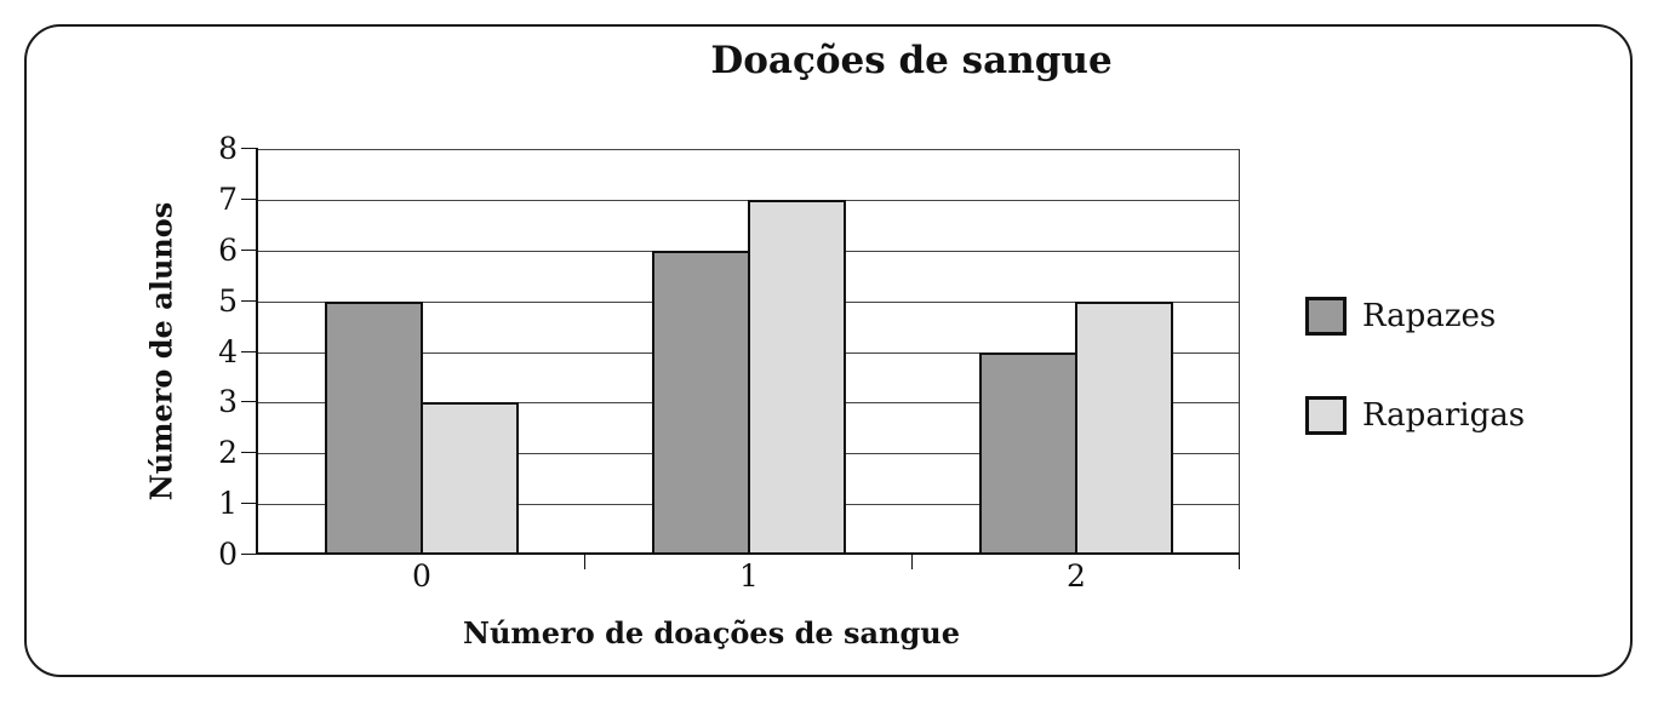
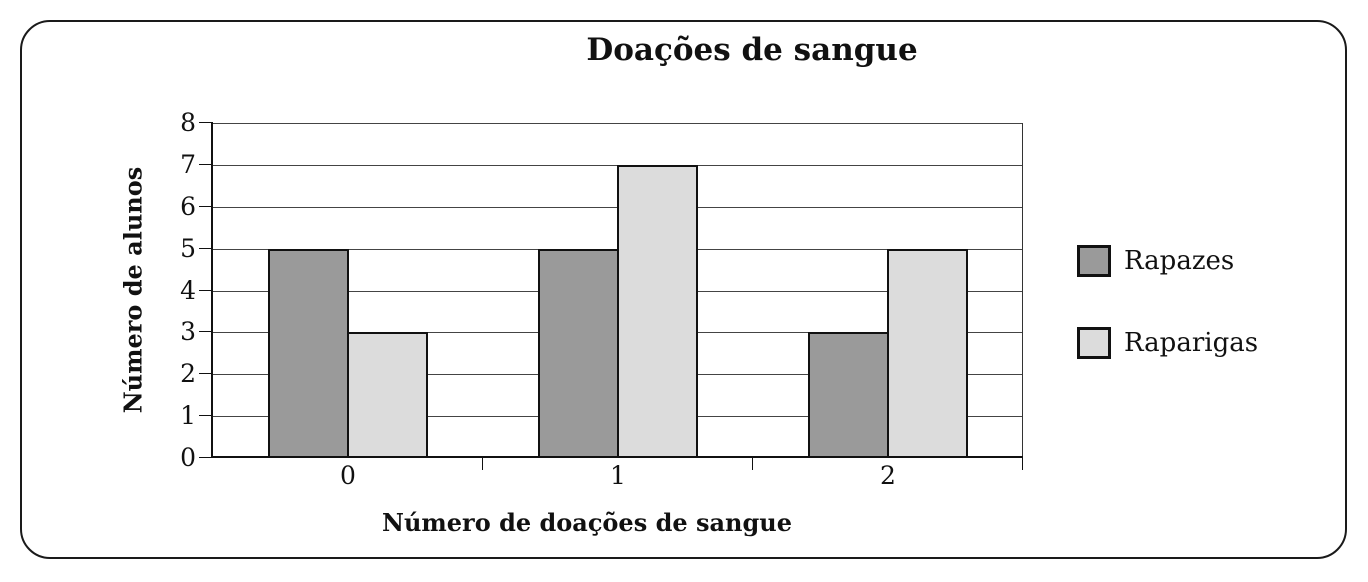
Rapazes/1: 6 -> 5
Rapazes/2: 4 -> 3
